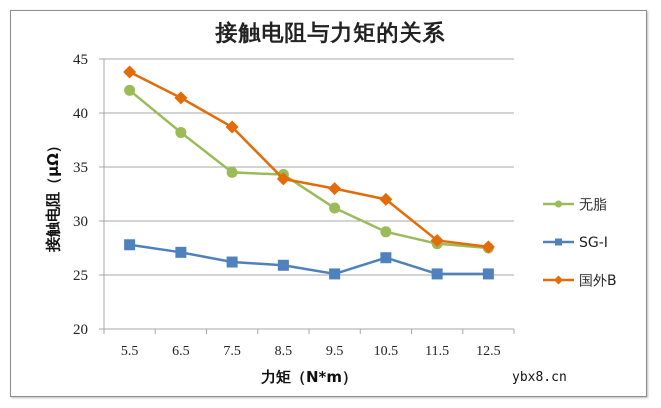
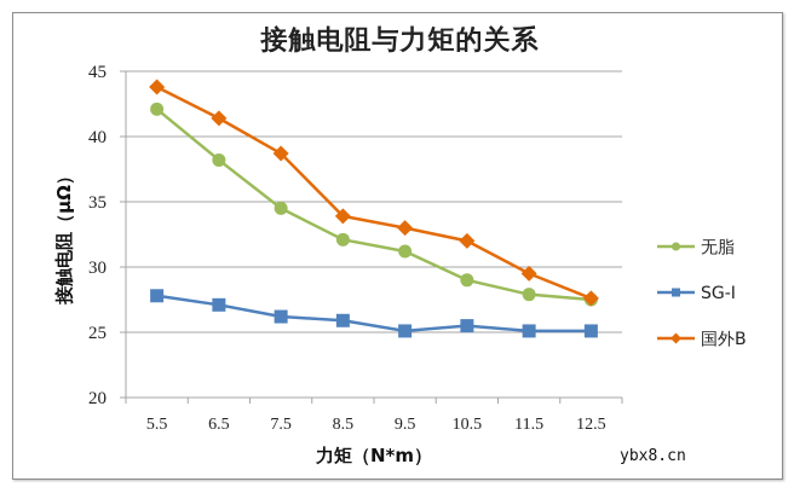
无脂/8.5: 34.3 -> 32.1
SG-I/10.5: 26.6 -> 25.5
国外B/11.5: 28.2 -> 29.5
